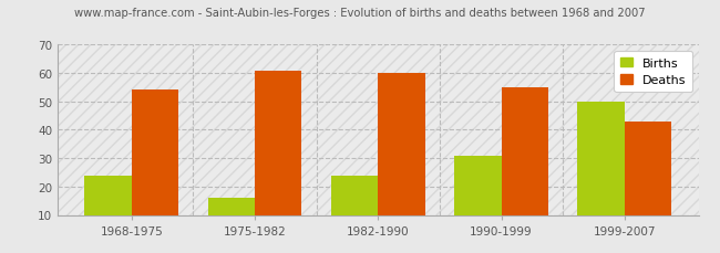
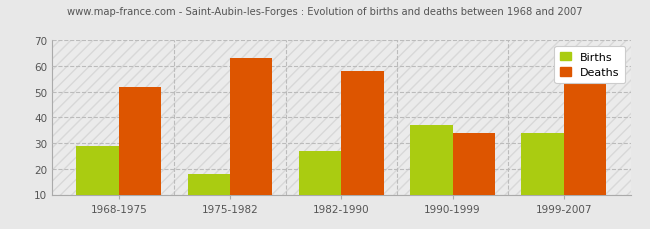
Births/1968-1975: 24 -> 29
Deaths/1968-1975: 54 -> 52
Births/1975-1982: 16 -> 18
Deaths/1975-1982: 61 -> 63
Births/1982-1990: 24 -> 27
Deaths/1982-1990: 60 -> 58
Births/1990-1999: 31 -> 37
Deaths/1990-1999: 55 -> 34
Births/1999-2007: 50 -> 34
Deaths/1999-2007: 43 -> 54
